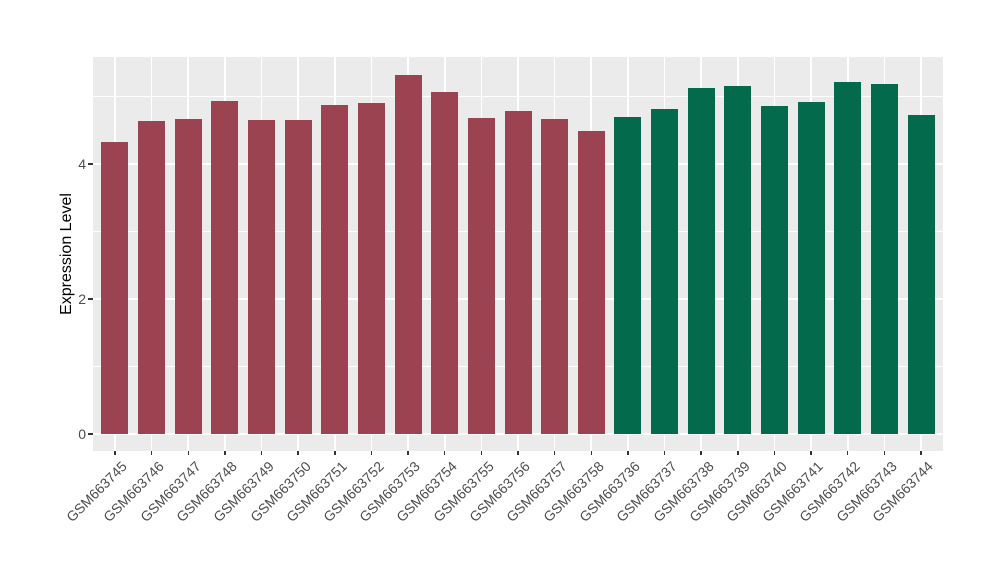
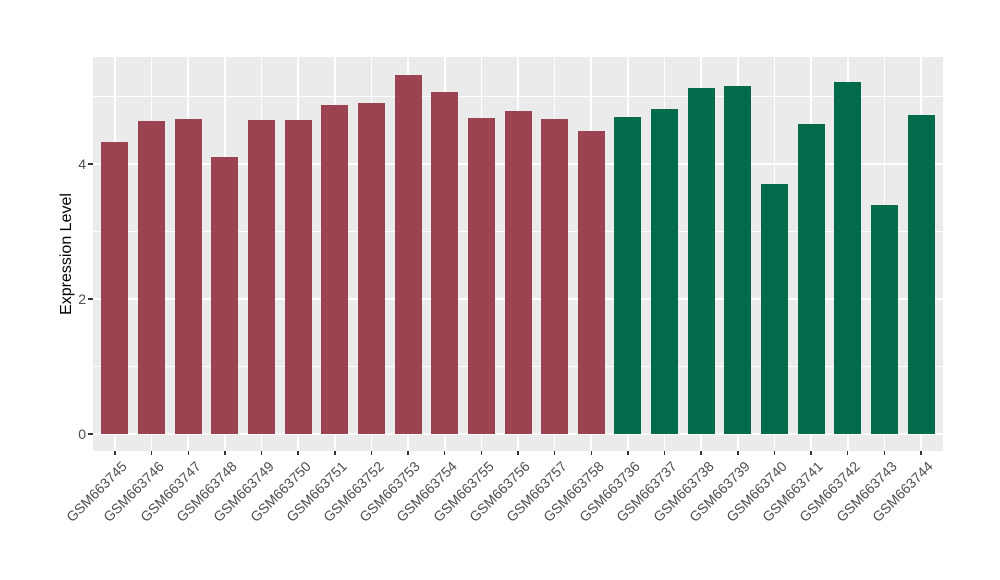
GSM663748: 4.9 -> 4.1
GSM663740: 4.9 -> 3.7
GSM663741: 4.9 -> 4.6
GSM663743: 5.2 -> 3.4
